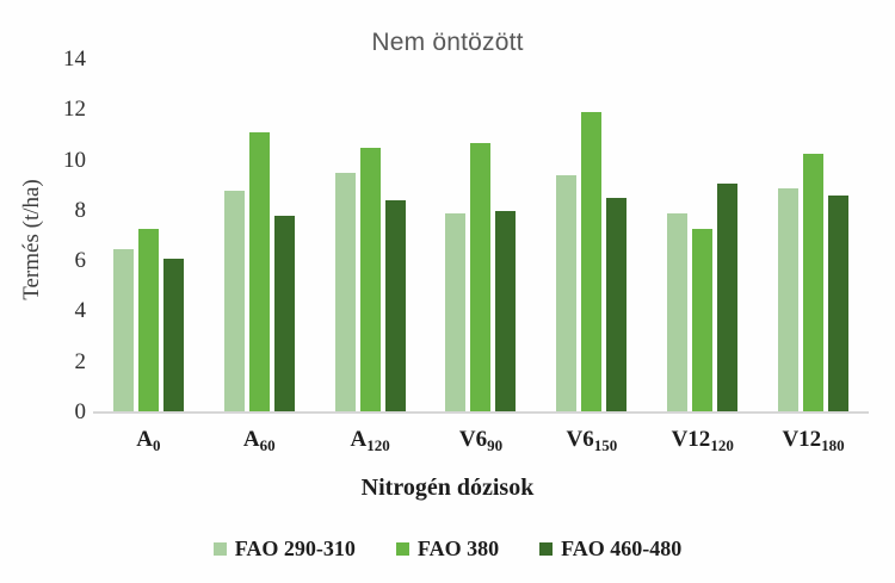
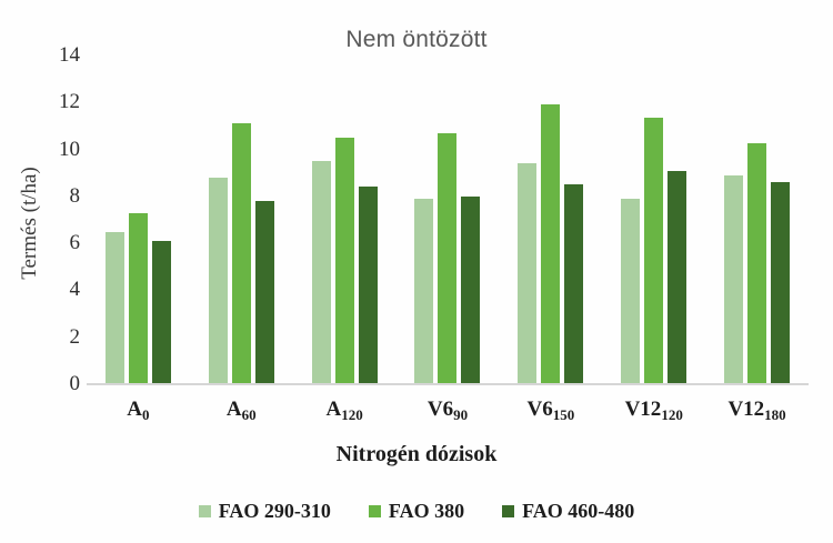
FAO 380/V12120: 7.3 -> 11.3
